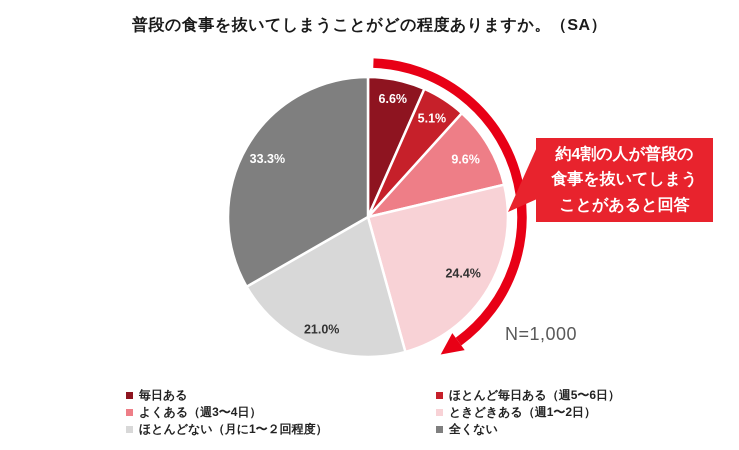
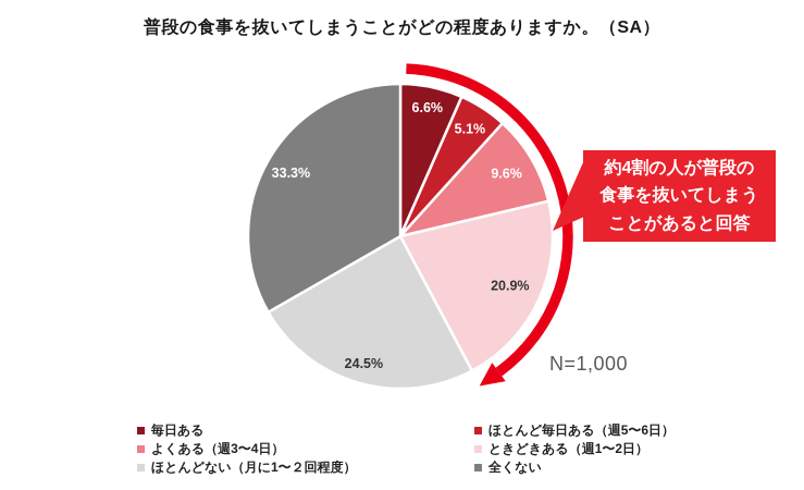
ときどきある（週1〜2日）: 24.4% -> 20.9%
ほとんどない（月に1〜２回程度）: 21.0% -> 24.5%
